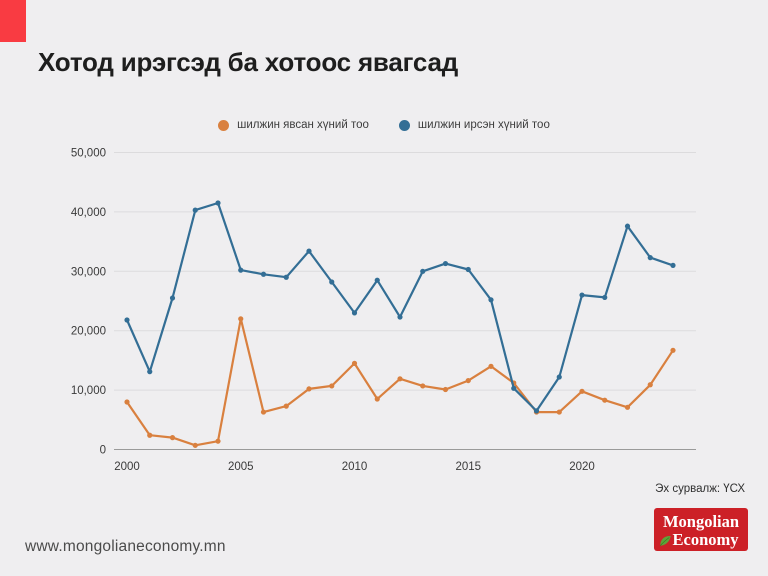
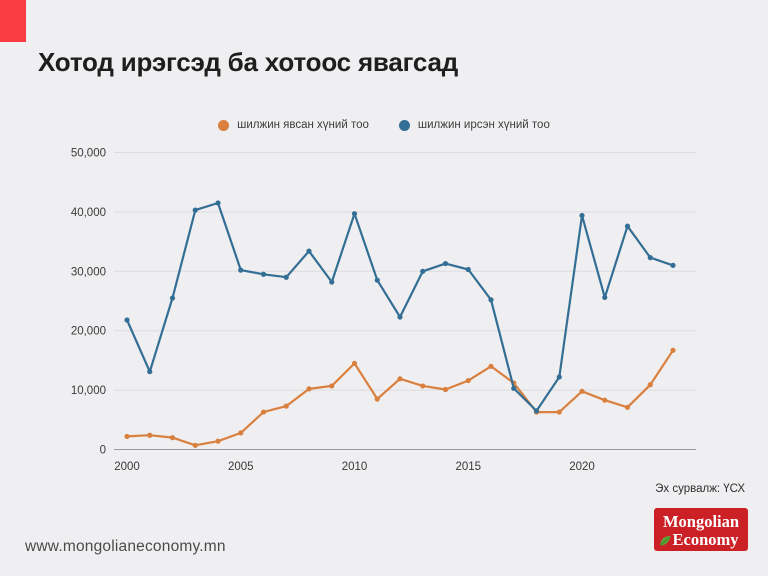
шилжин явсан хүний тоо/2000: 8000 -> 2000
шилжин явсан хүний тоо/2005: 22000 -> 3000
шилжин ирсэн хүний тоо/2010: 23000 -> 40000
шилжин ирсэн хүний тоо/2020: 26000 -> 39000
